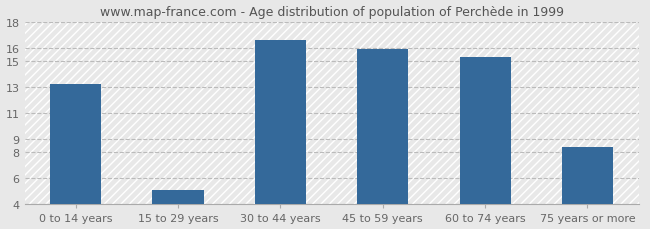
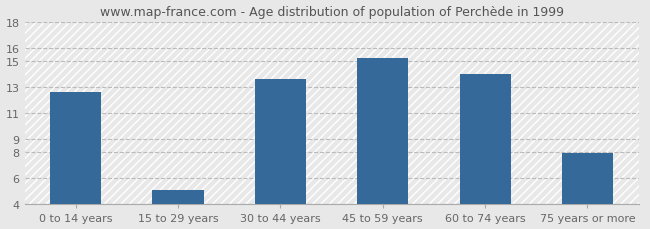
0 to 14 years: 13.2 -> 12.6
30 to 44 years: 16.6 -> 13.6
45 to 59 years: 15.9 -> 15.2
60 to 74 years: 15.3 -> 14.0
75 years or more: 8.4 -> 7.9
